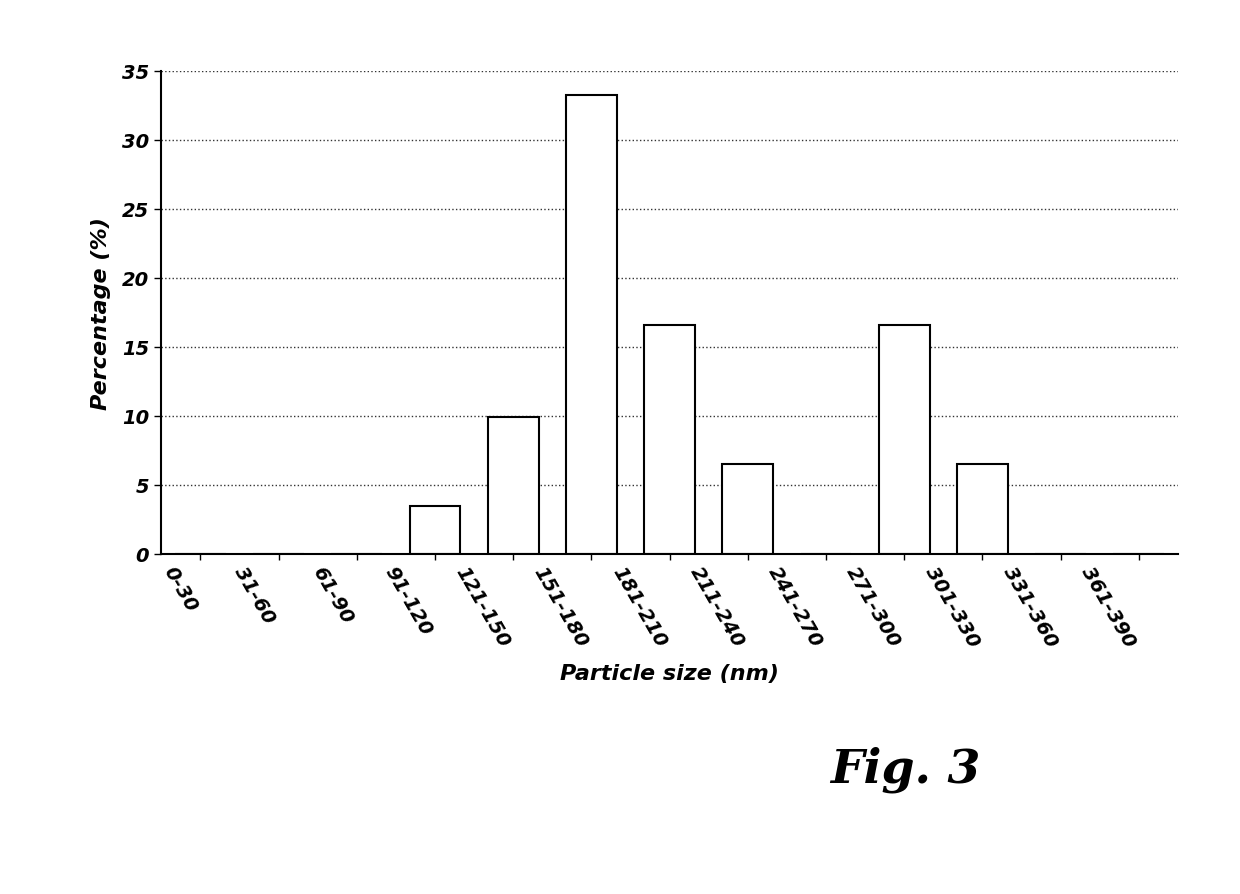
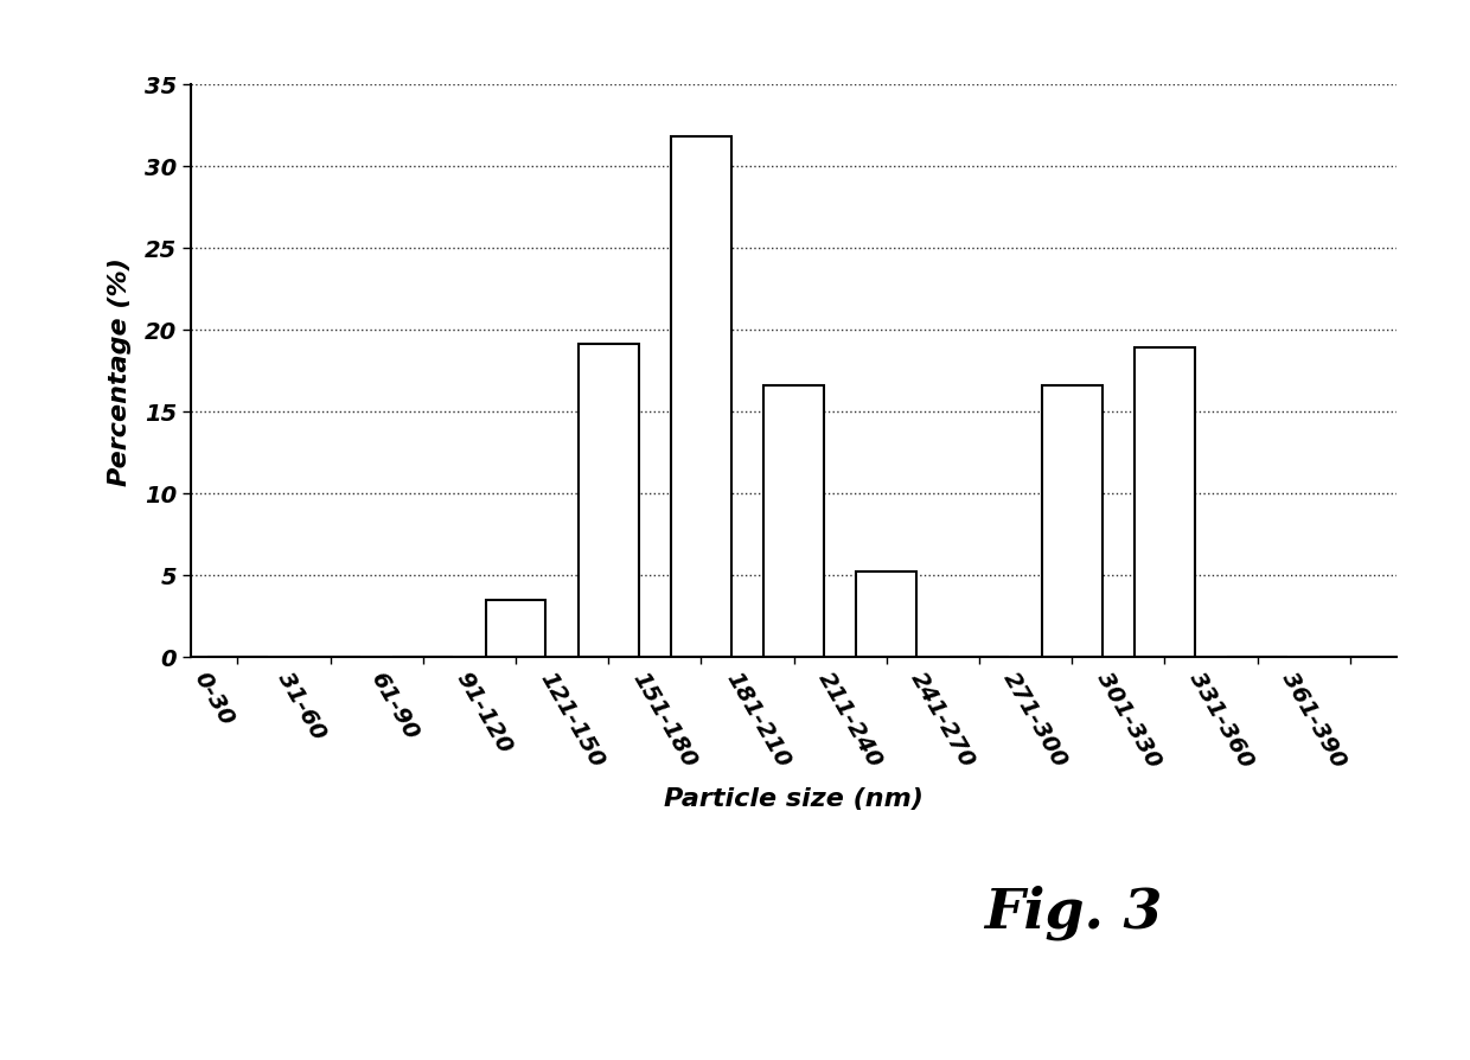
121-150: 9.9 -> 19.1
151-180: 33.2 -> 31.8
211-240: 6.5 -> 5.2
301-330: 6.5 -> 18.9
